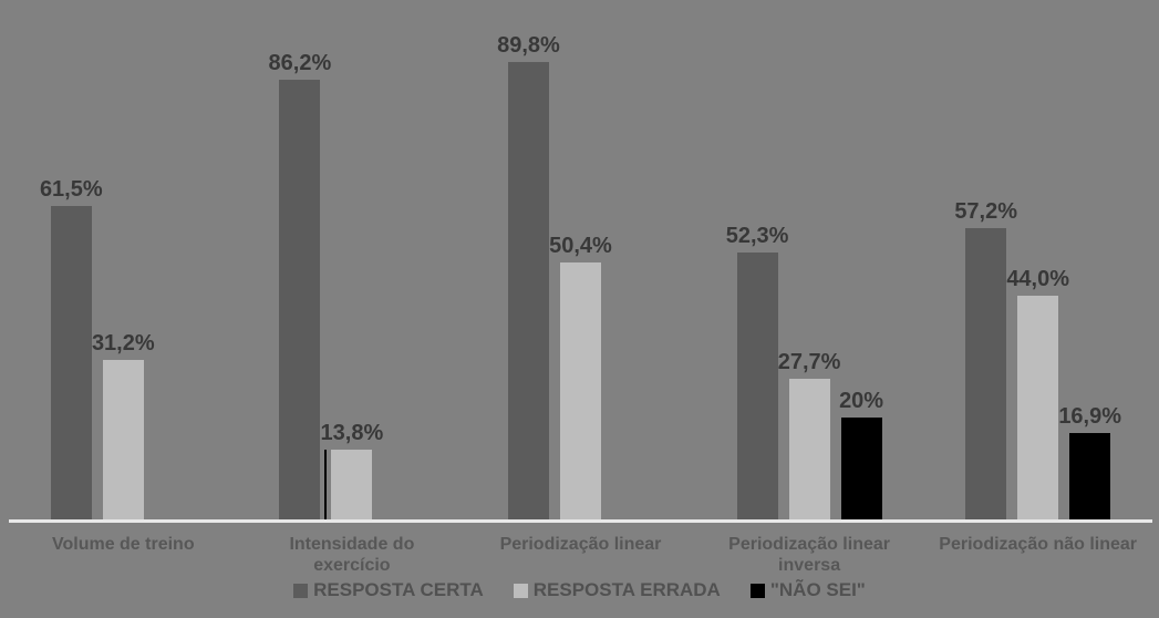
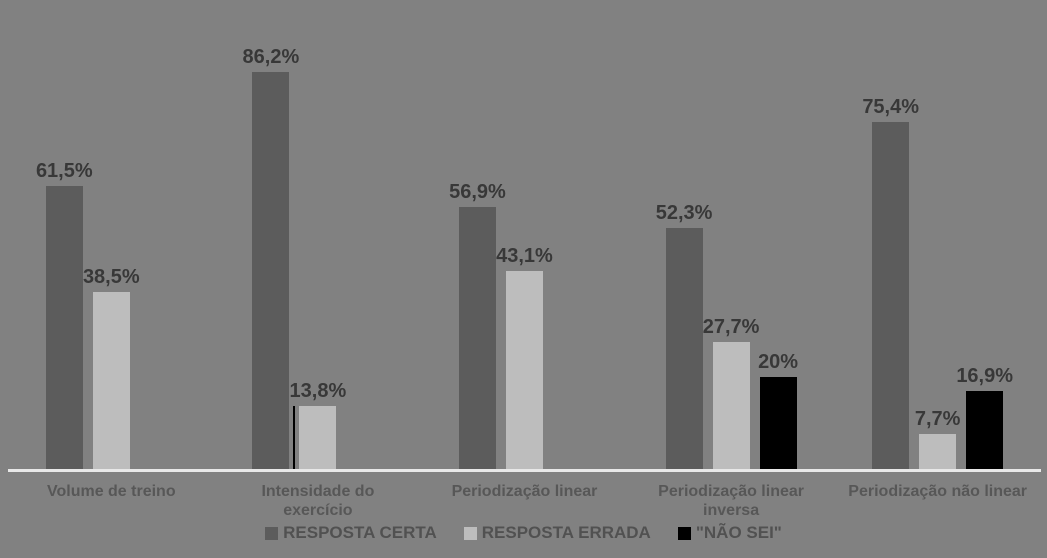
RESPOSTA ERRADA/Volume de treino: 31,2% -> 38,5%
RESPOSTA CERTA/Periodização linear: 89,8% -> 56,9%
RESPOSTA ERRADA/Periodização linear: 50,4% -> 43,1%
RESPOSTA CERTA/Periodização não linear: 57,2% -> 75,4%
RESPOSTA ERRADA/Periodização não linear: 44,0% -> 7,7%
